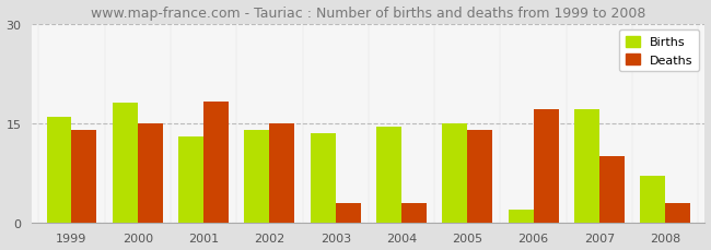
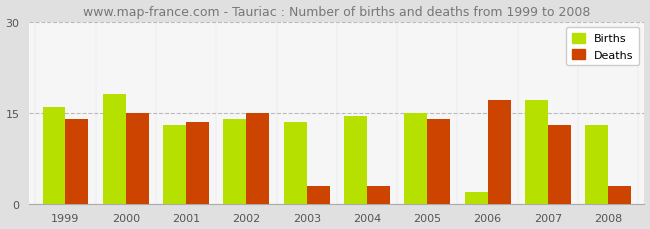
Deaths/2001: 18.2 -> 13.5
Deaths/2007: 10.0 -> 13.0
Births/2008: 7.0 -> 13.0
